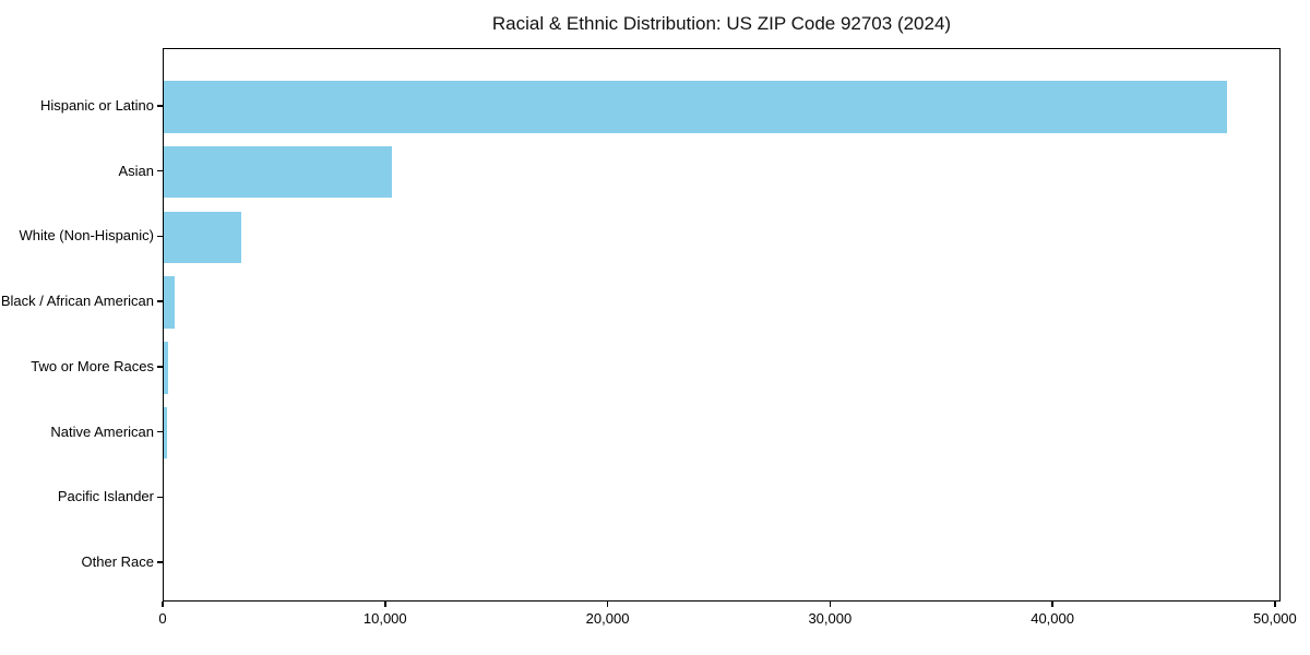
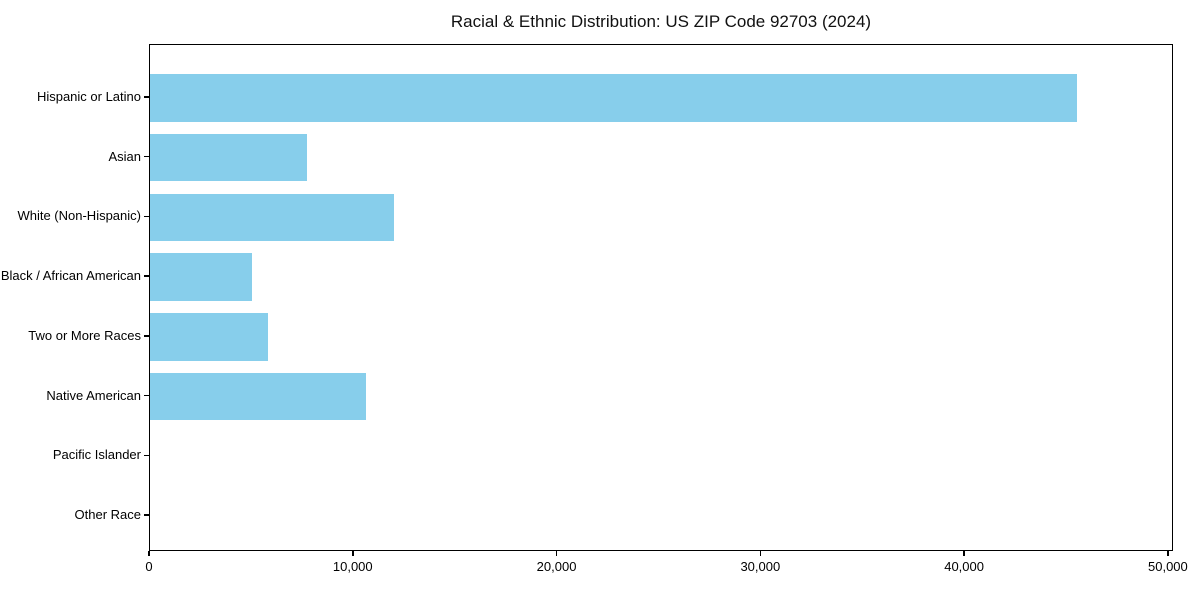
Hispanic or Latino: 47900 -> 45600
Asian: 10300 -> 7700
White (Non-Hispanic): 3500 -> 12000
Black / African American: 500 -> 5000
Two or More Races: 200 -> 5800
Native American: 200 -> 10600
